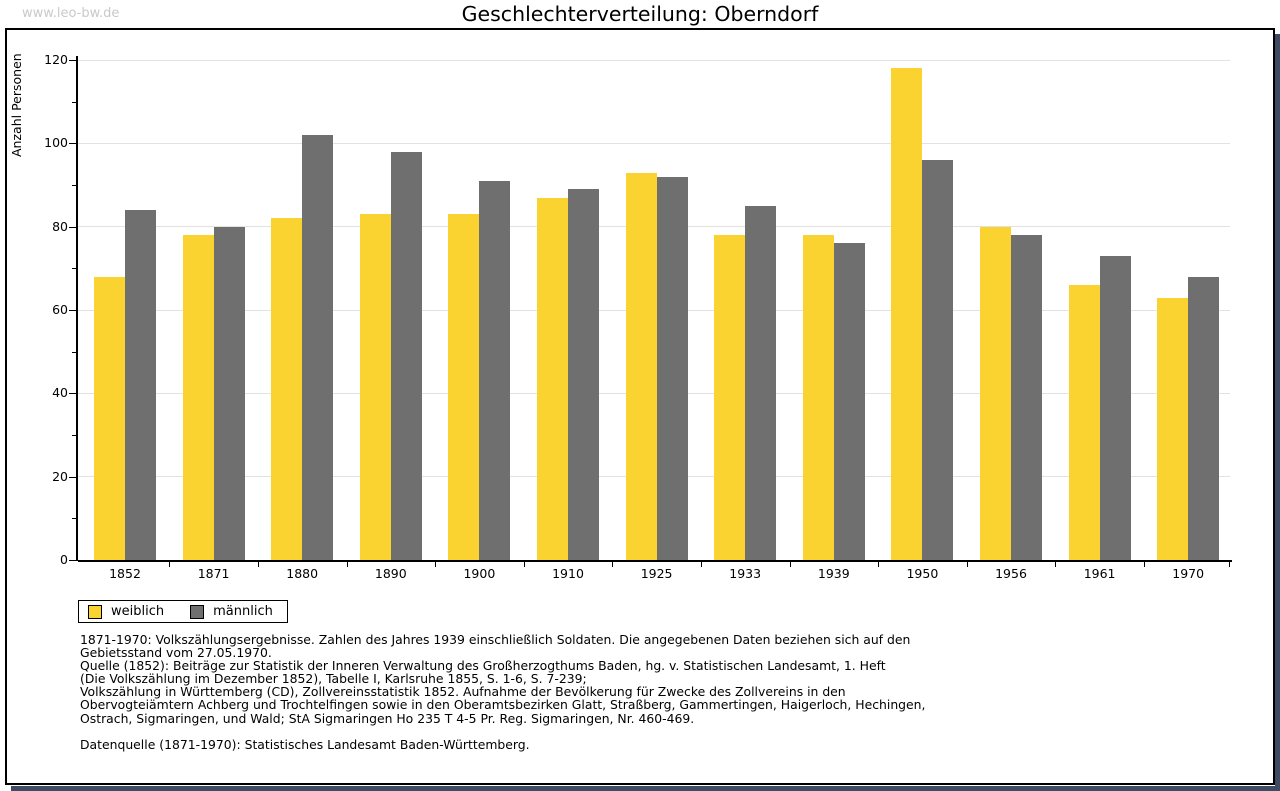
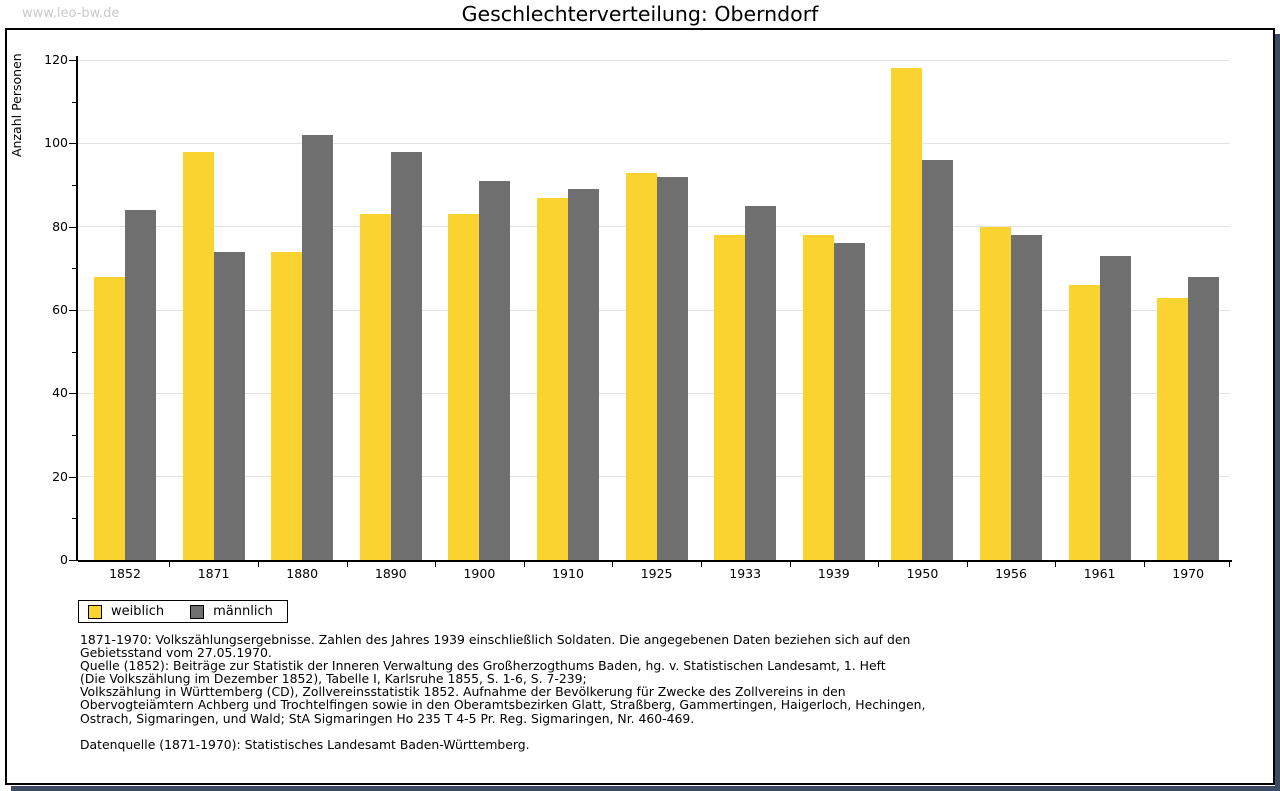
weiblich/1871: 78 -> 98
männlich/1871: 80 -> 74
weiblich/1880: 82 -> 74
